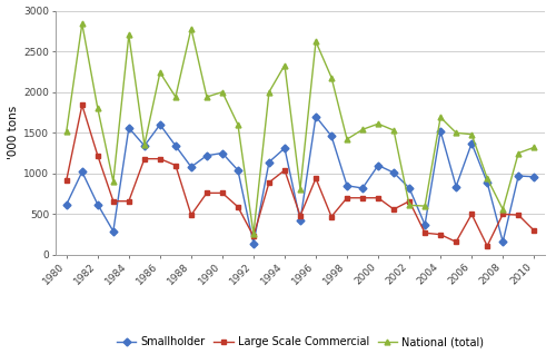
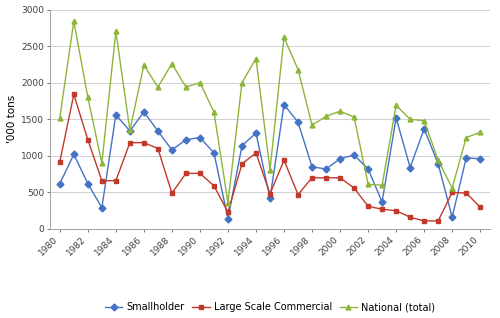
National (total)/1988: 2780 -> 2260
National (total)/1992: 260 -> 360
Smallholder/2000: 1100 -> 960
Large Scale Commercial/2002: 660 -> 310
Large Scale Commercial/2006: 500 -> 110
